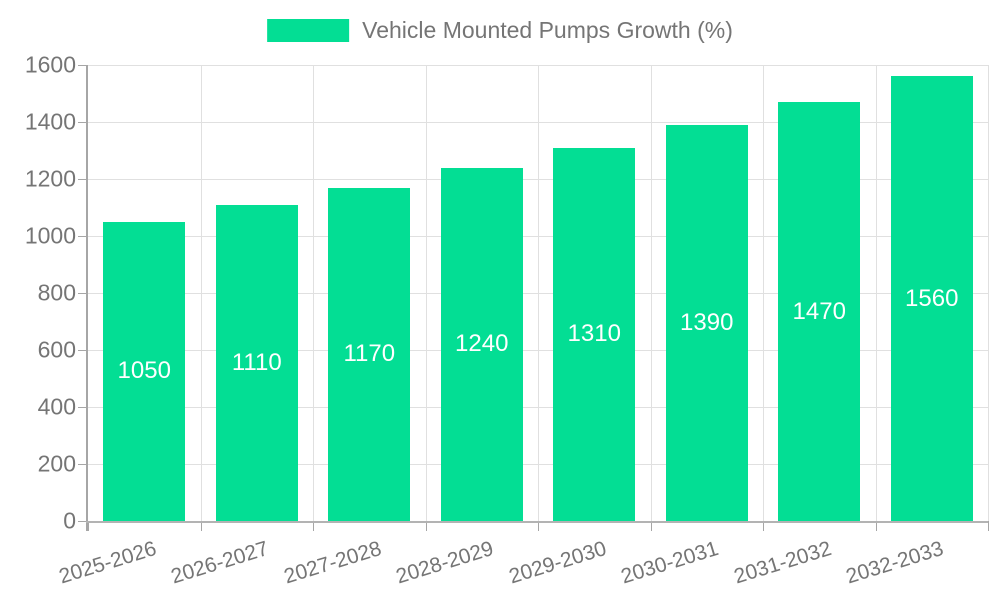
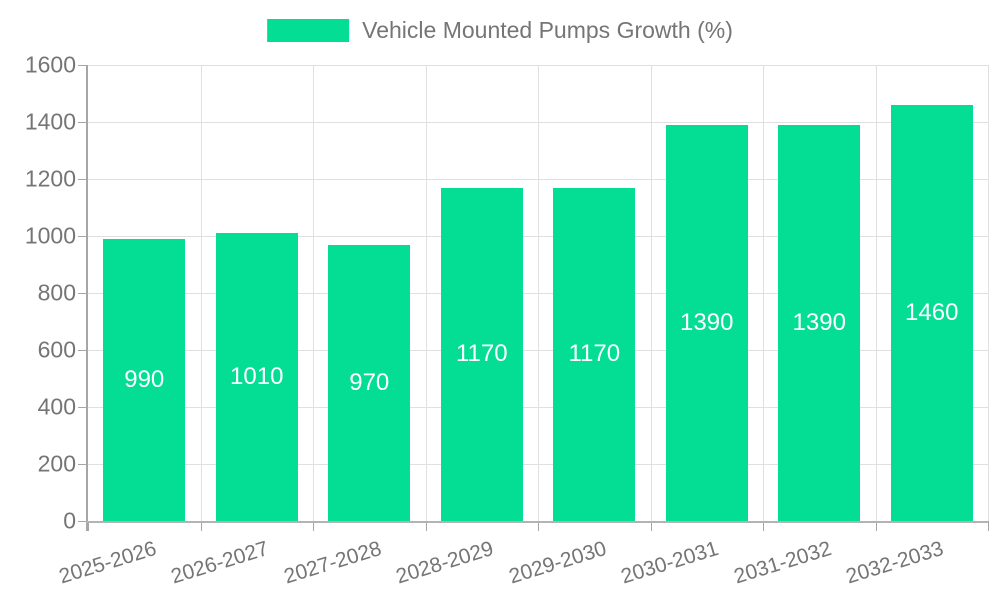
2025-2026: 1050 -> 990
2026-2027: 1110 -> 1010
2027-2028: 1170 -> 970
2028-2029: 1240 -> 1170
2029-2030: 1310 -> 1170
2031-2032: 1470 -> 1390
2032-2033: 1560 -> 1460
